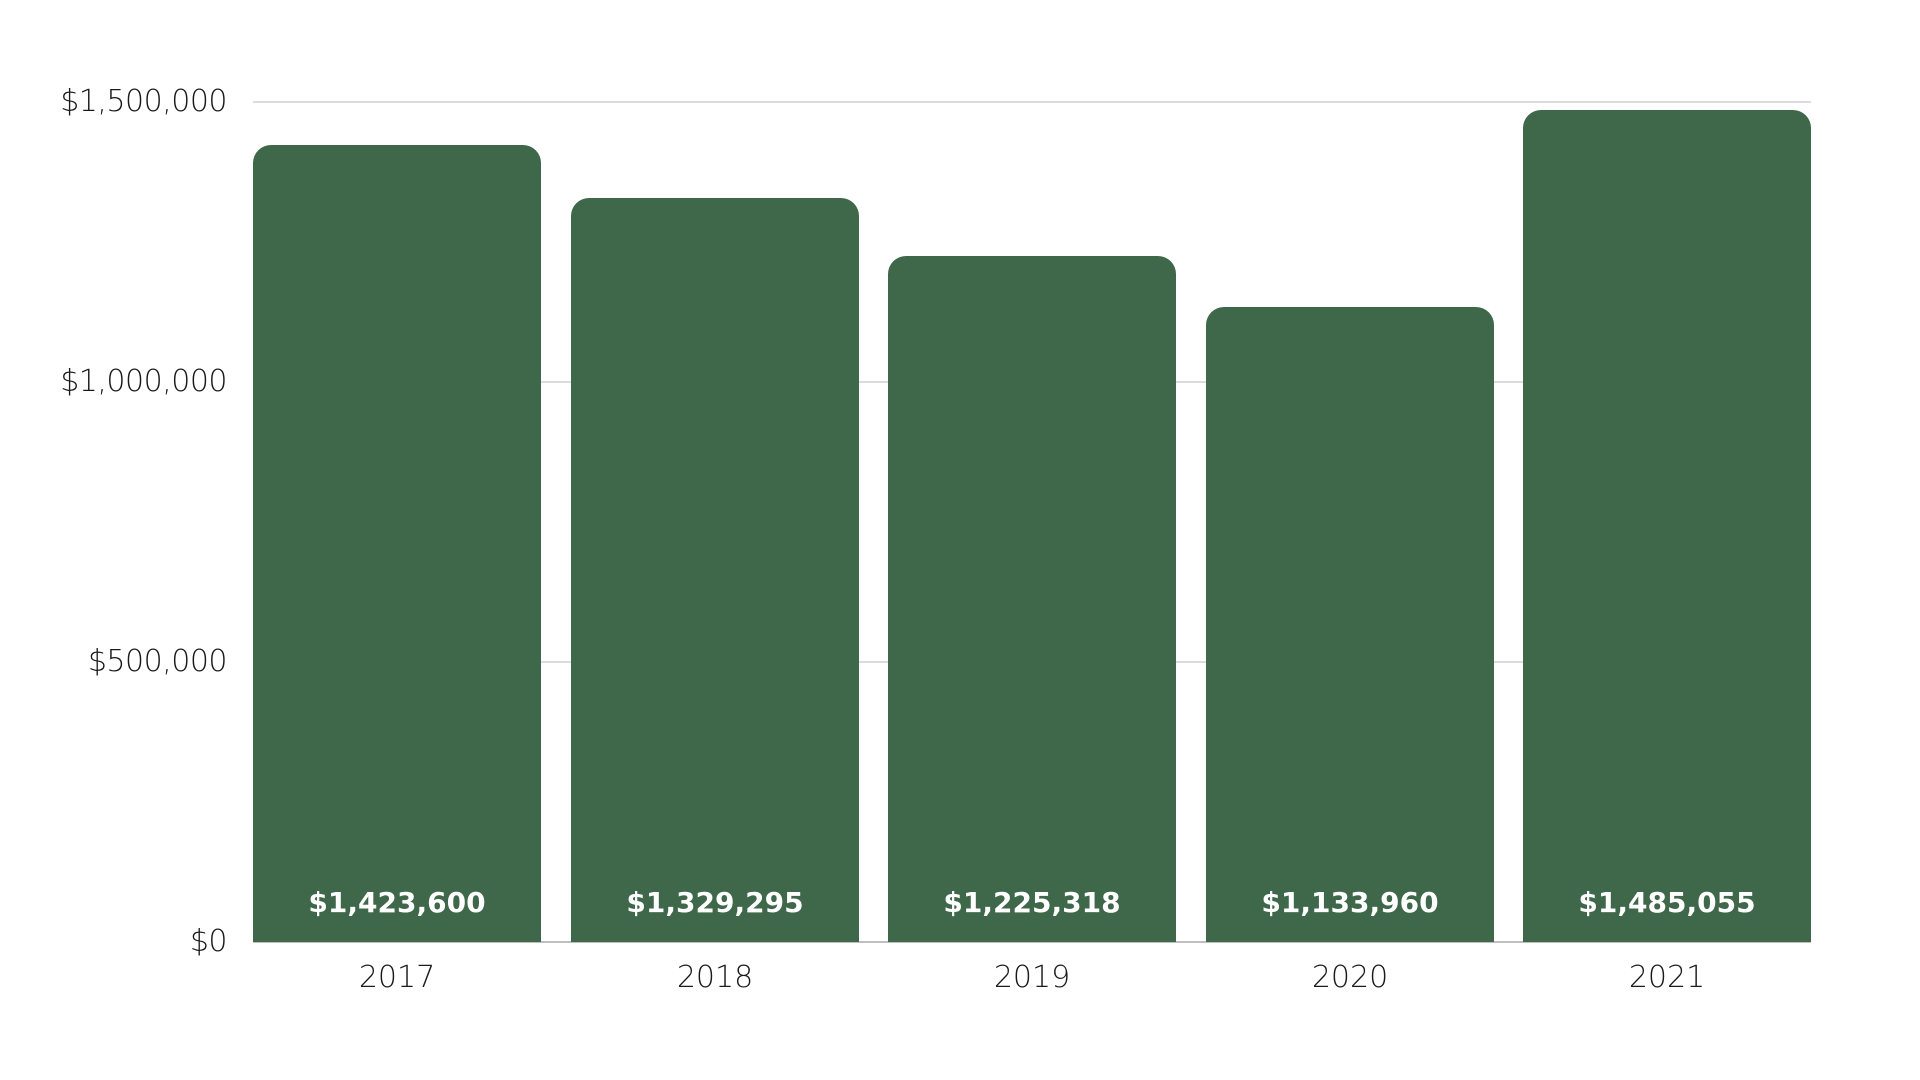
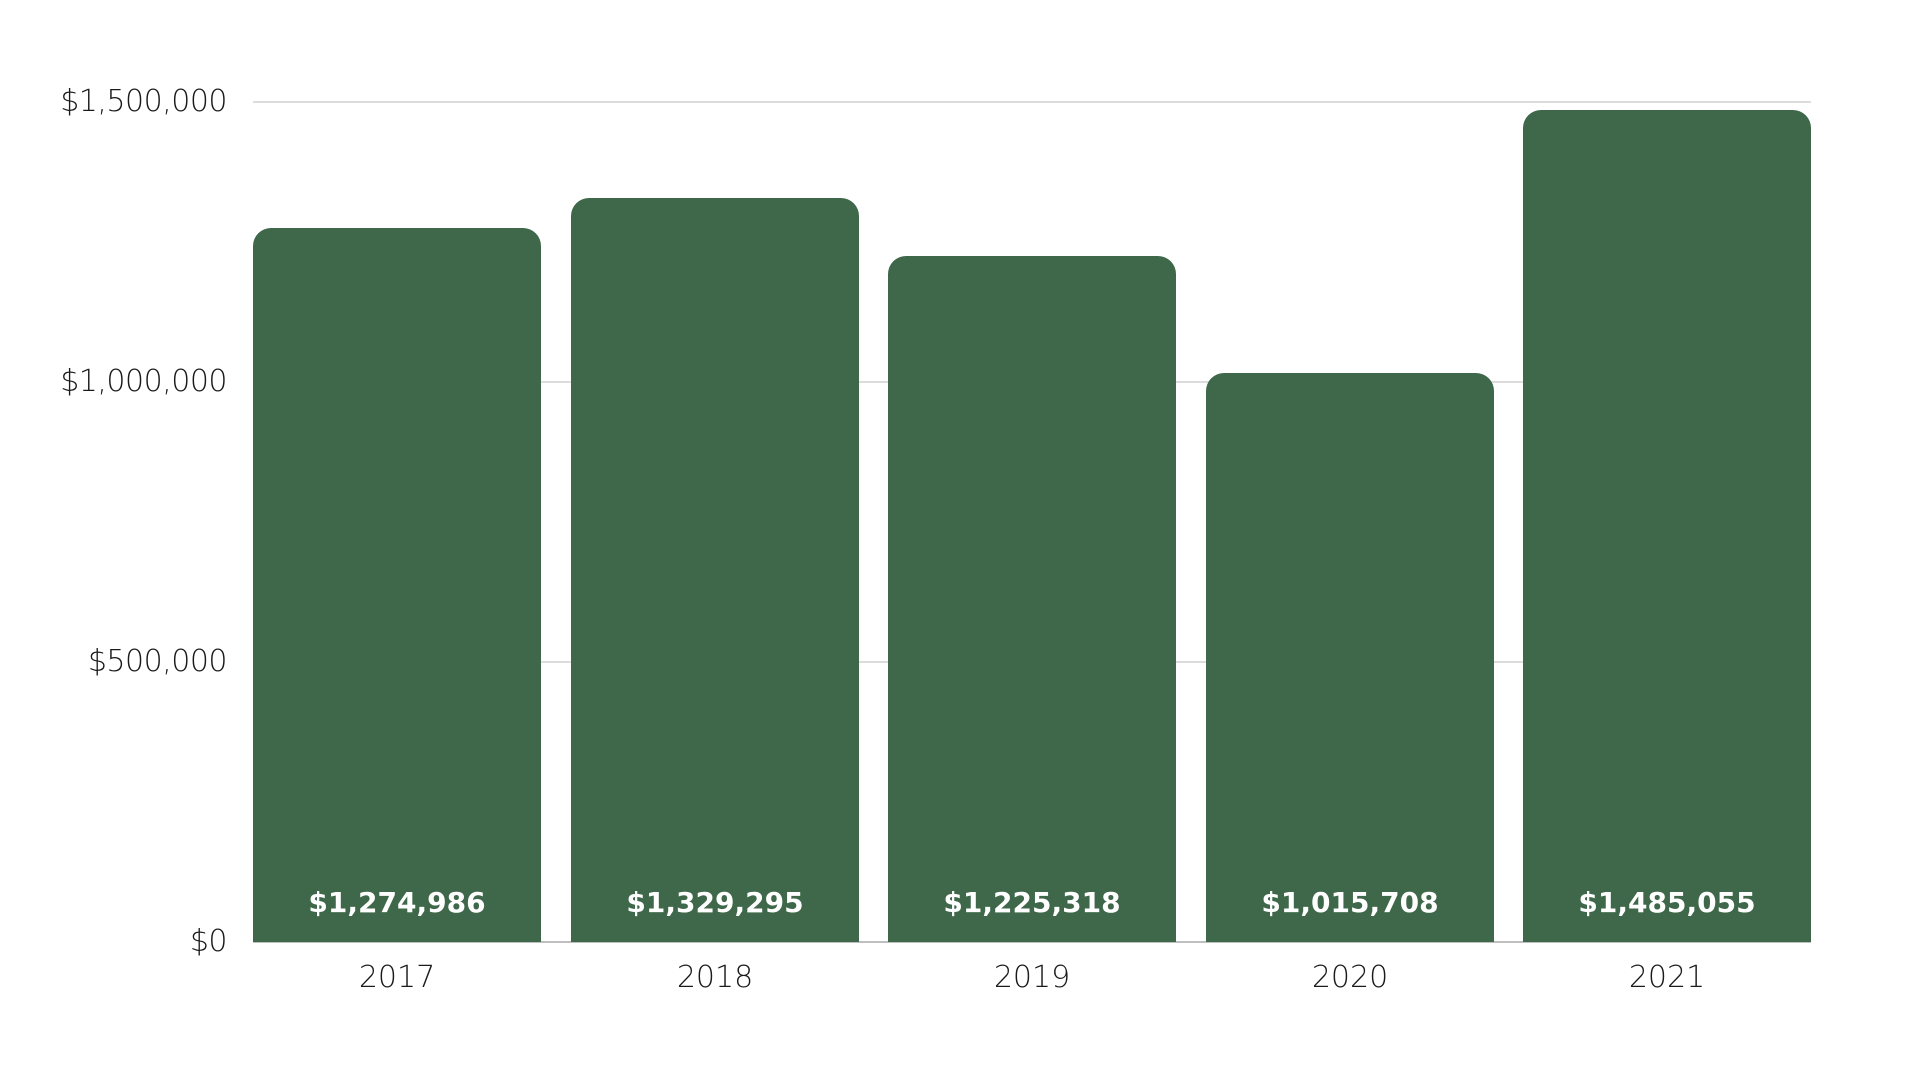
2017: $1,423,600 -> $1,274,986
2020: $1,133,960 -> $1,015,708
